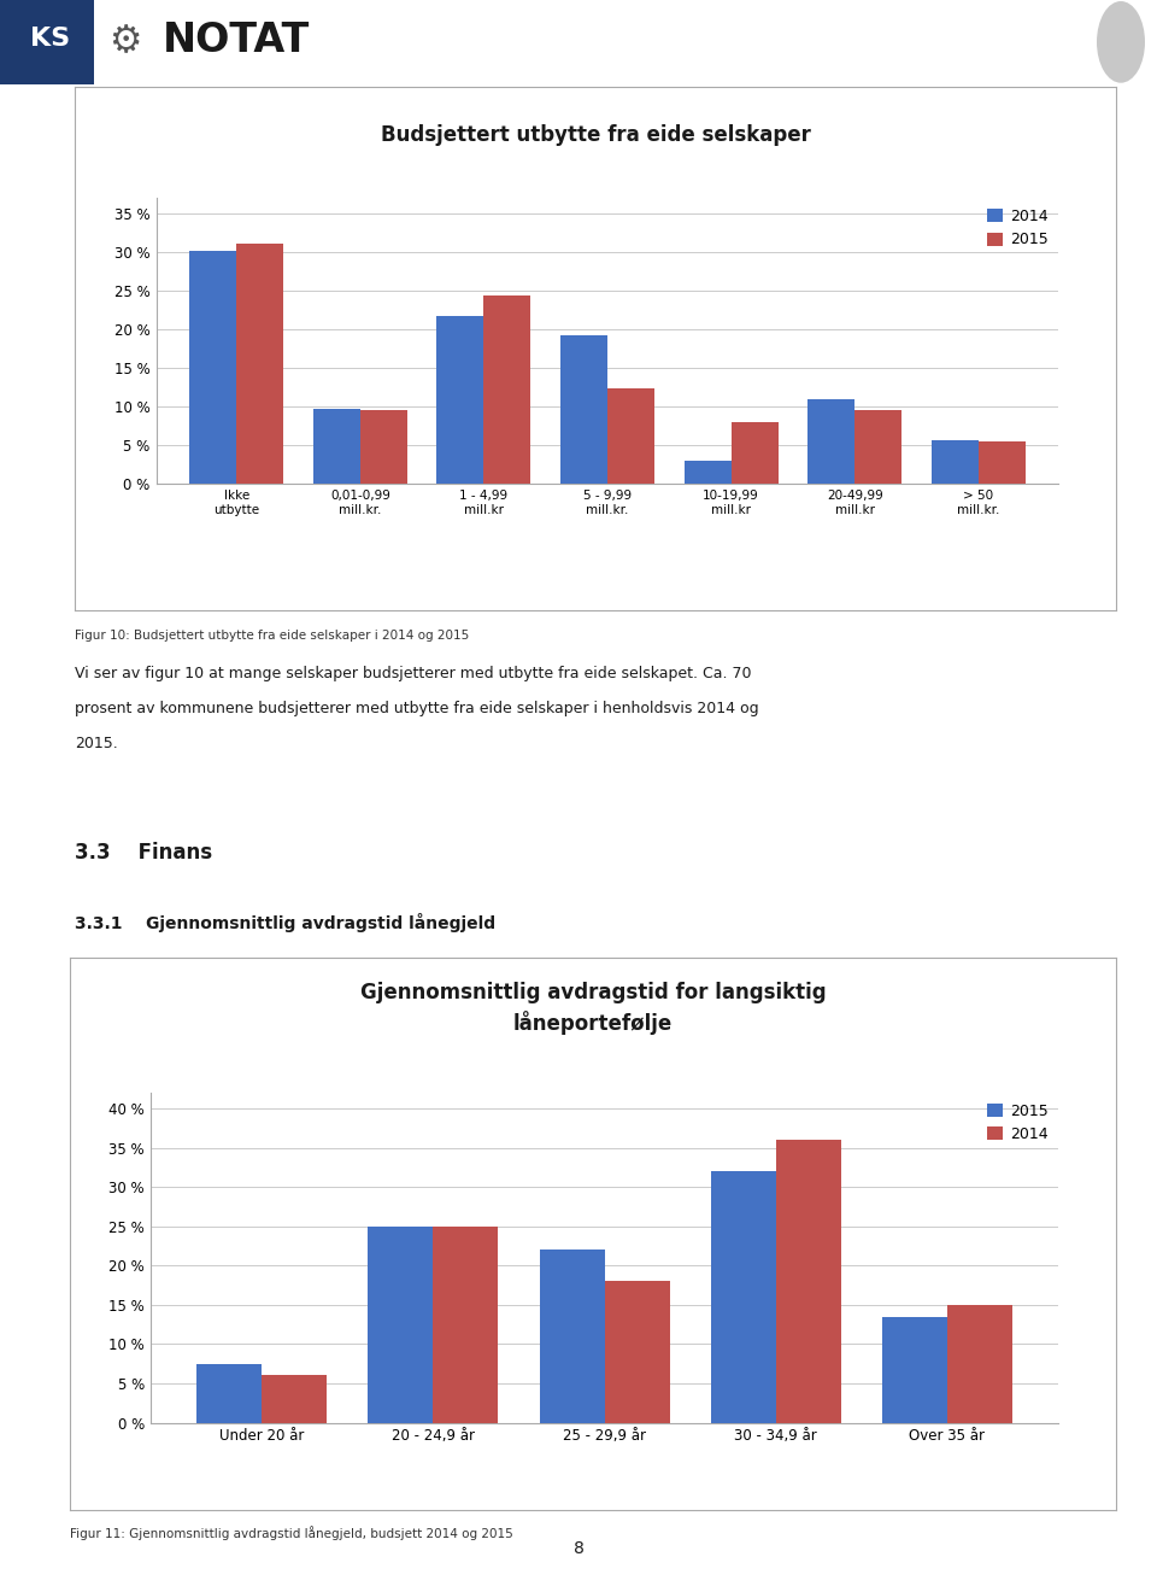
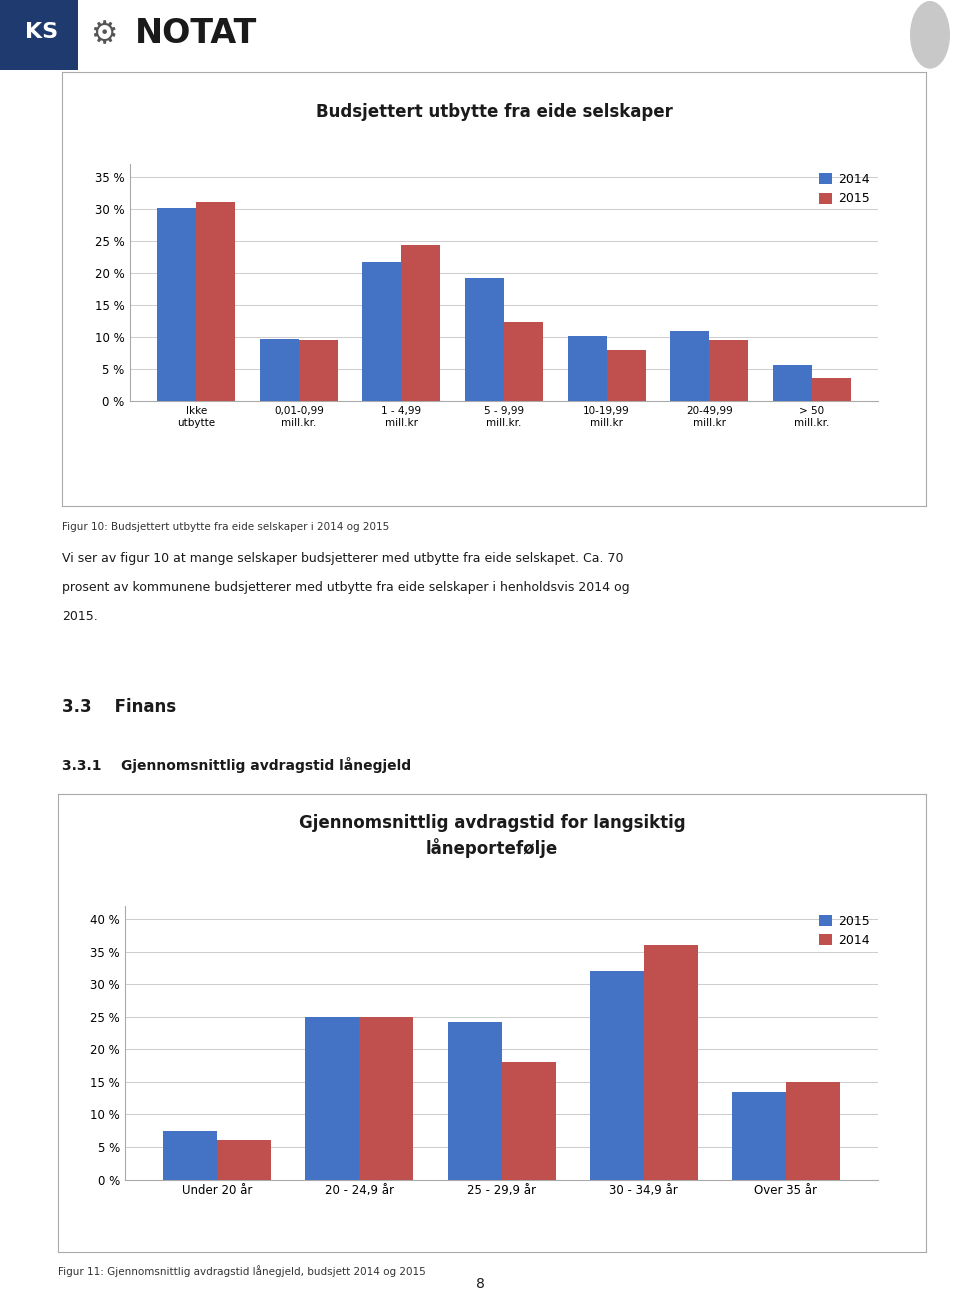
2014/10-19,99 mill.kr: 3.0 % -> 10.2 %
2015/> 50 mill.kr.: 5.5 % -> 3.6 %
2015/25 - 29,9 år: 22.0 % -> 24.2 %
